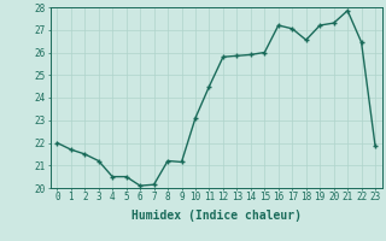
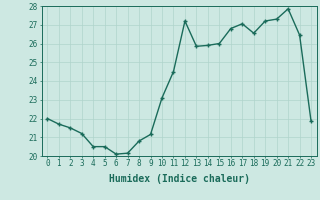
8: 21.2 -> 20.8
12: 25.8 -> 27.2
16: 27.2 -> 26.8
